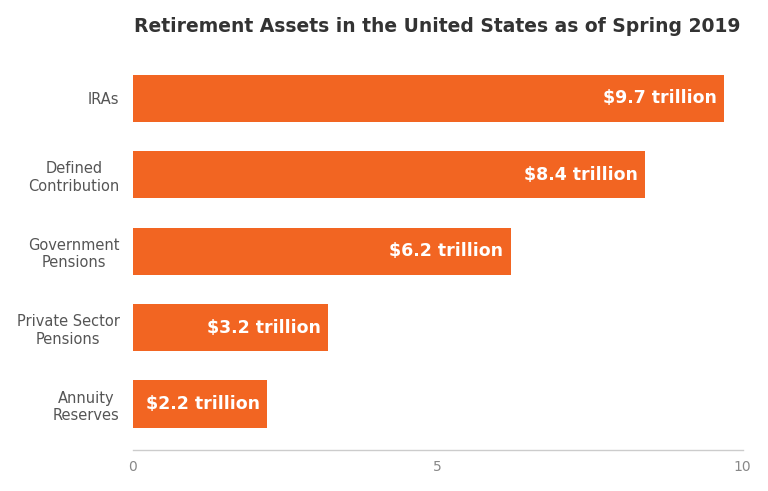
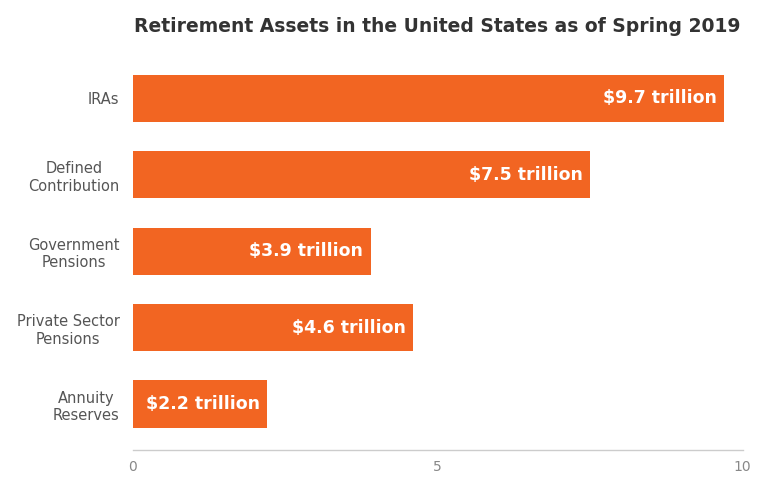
Defined Contribution: $8.4 -> $7.5
Government Pensions: $6.2 -> $3.9
Private Sector Pensions: $3.2 -> $4.6
